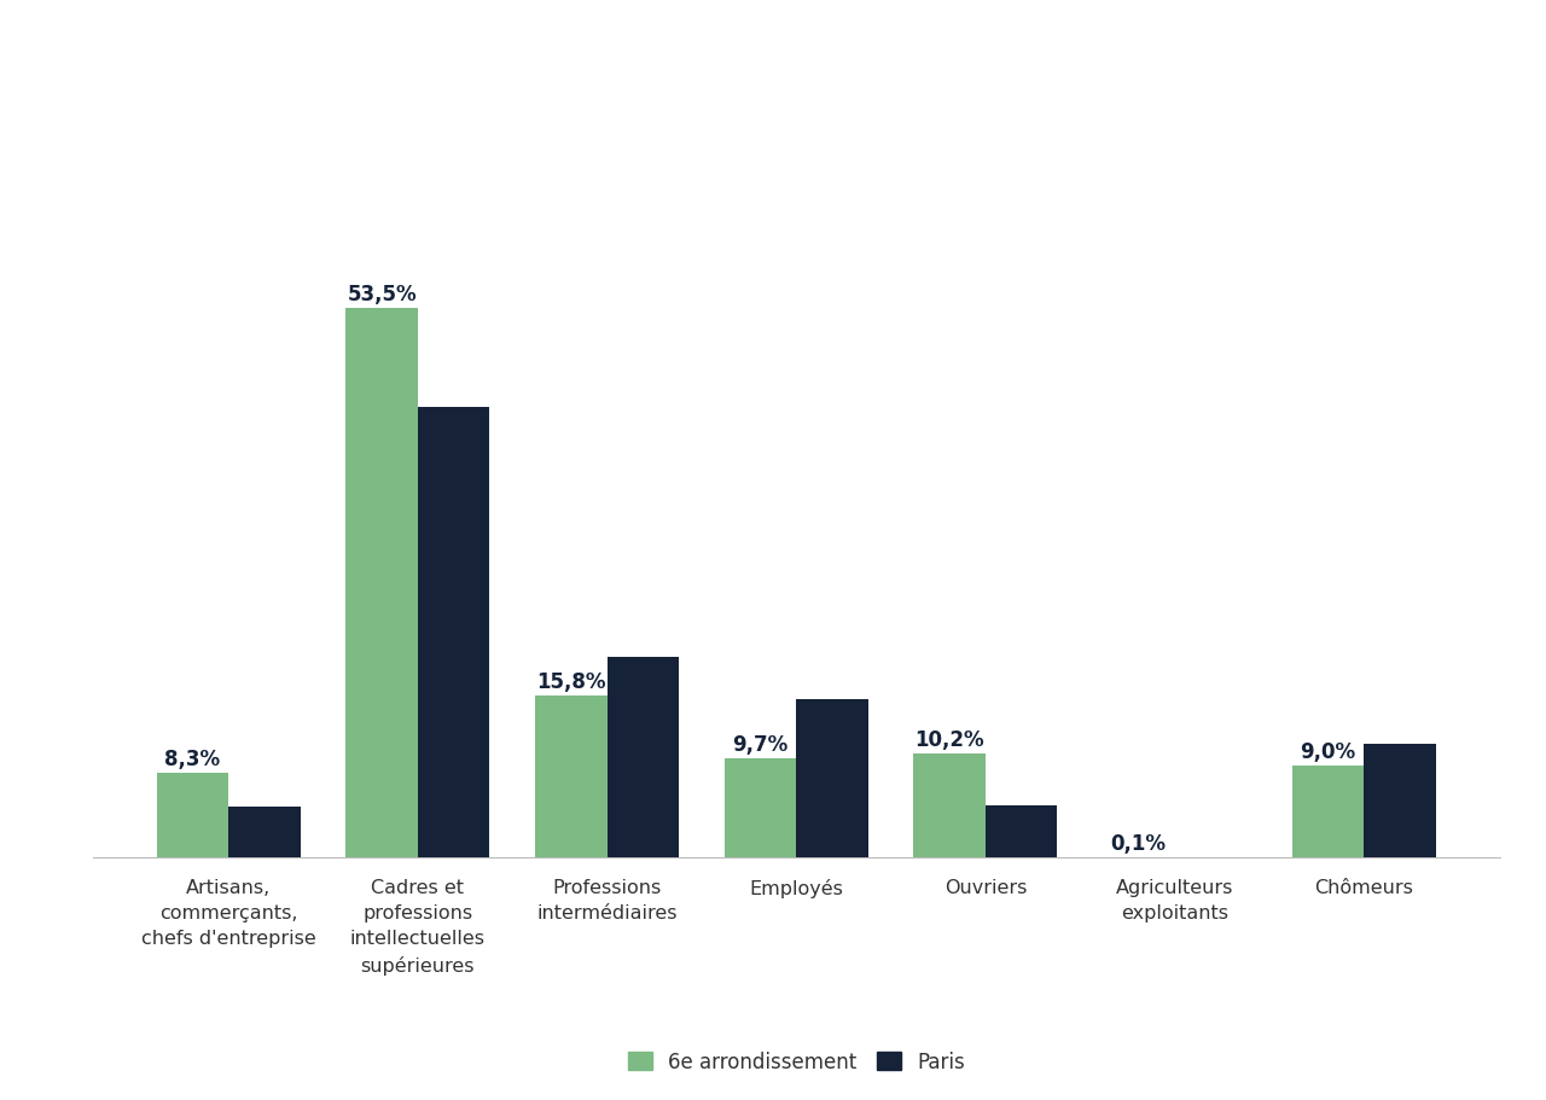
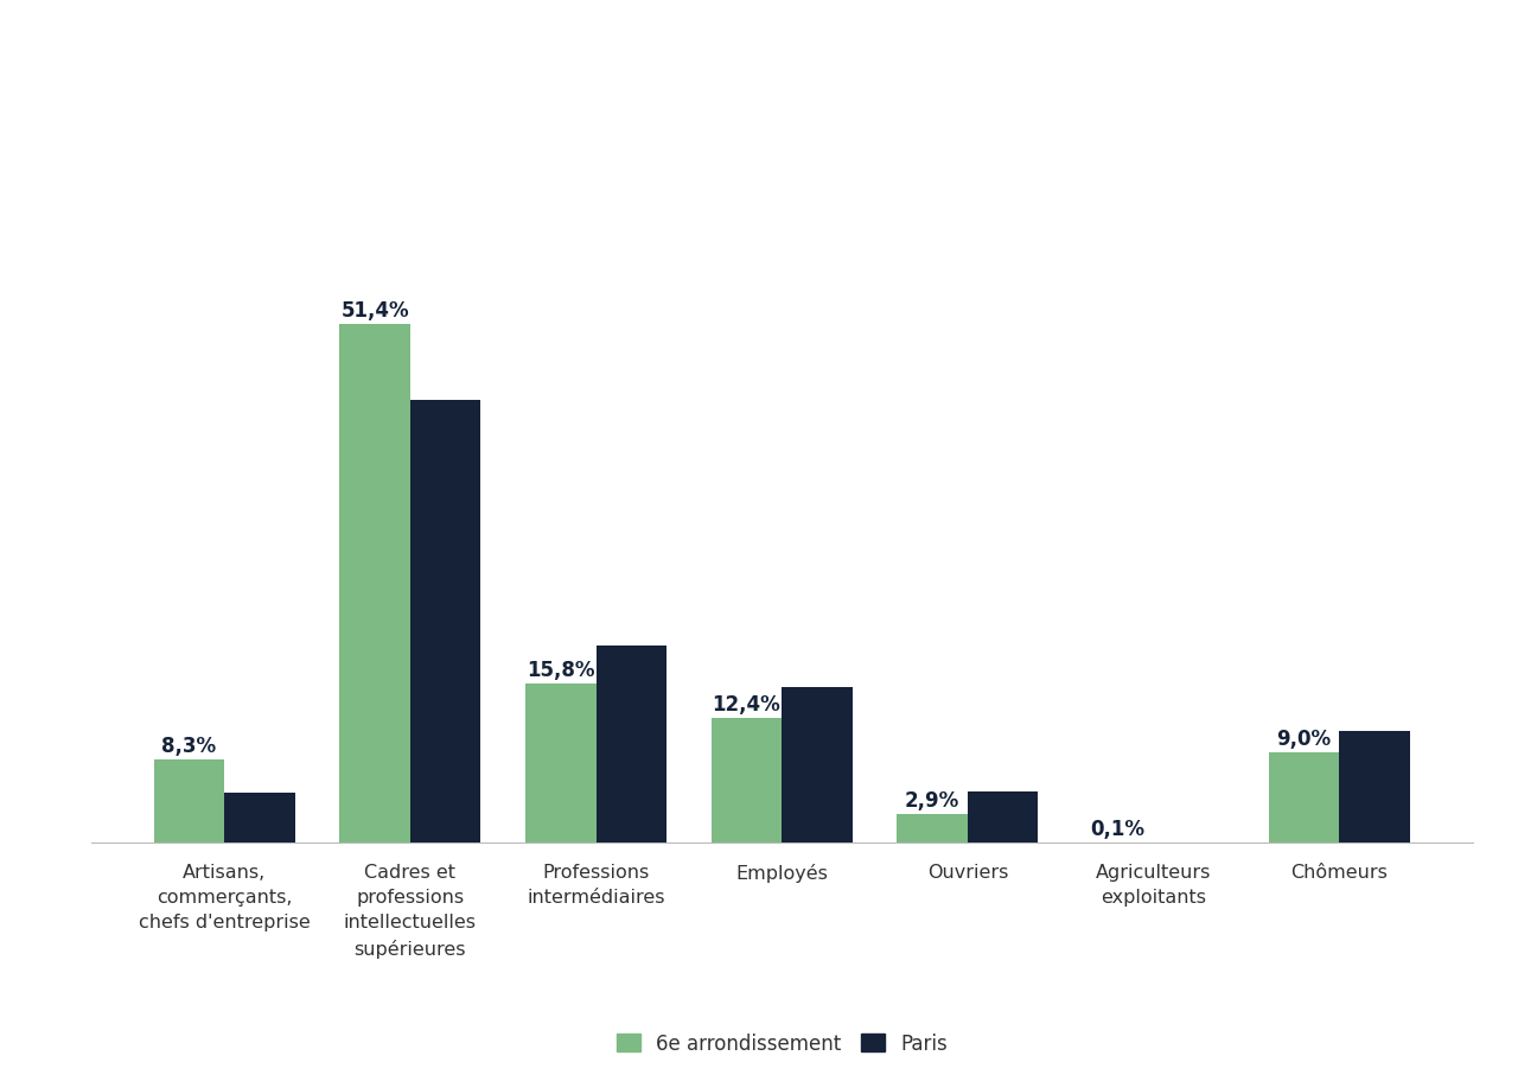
6e arrondissement/Cadres et professions intellectuelles supérieures: 53,5% -> 51,4%
6e arrondissement/Employés: 9,7% -> 12,4%
6e arrondissement/Ouvriers: 10,2% -> 2,9%
